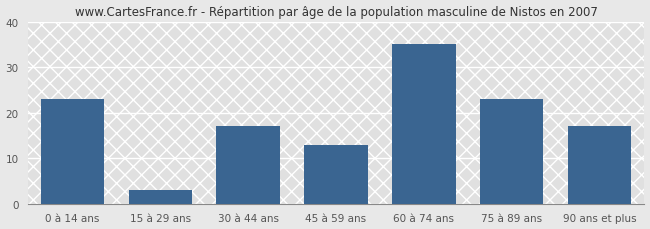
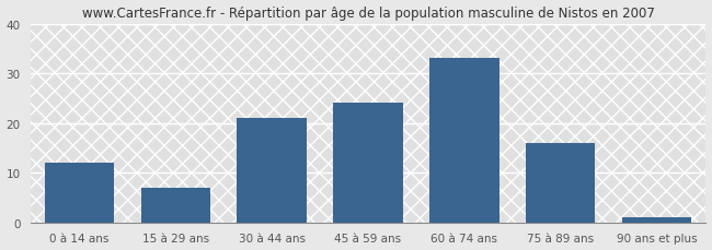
0 à 14 ans: 23 -> 12
15 à 29 ans: 3 -> 7
30 à 44 ans: 17 -> 21
45 à 59 ans: 13 -> 24
60 à 74 ans: 35 -> 33
75 à 89 ans: 23 -> 16
90 ans et plus: 17 -> 1
